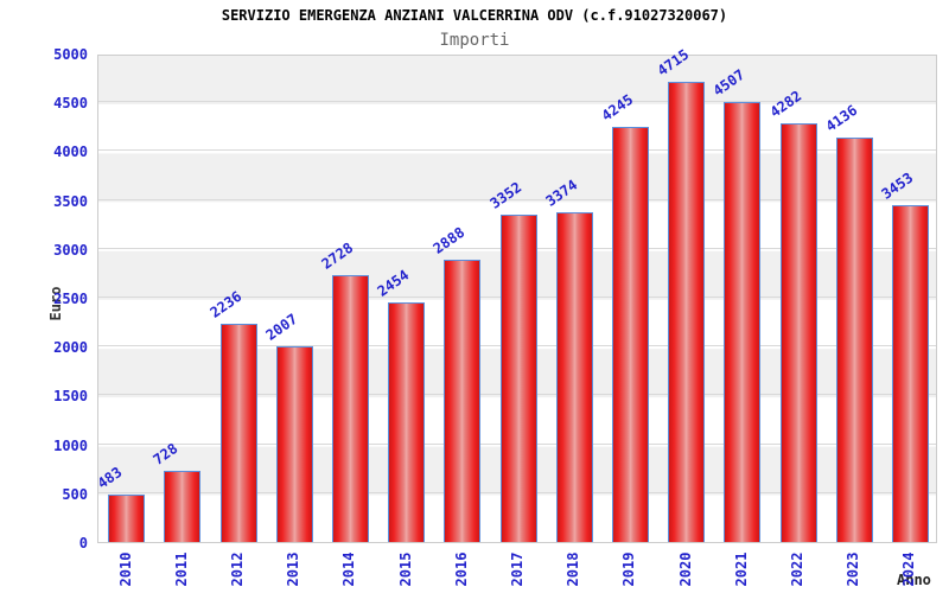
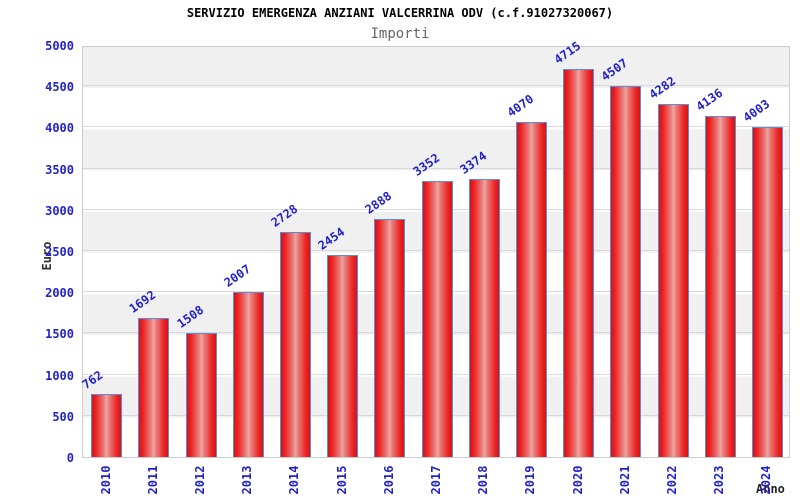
2010: 483 -> 762
2011: 728 -> 1692
2012: 2236 -> 1508
2019: 4245 -> 4070
2024: 3453 -> 4003
